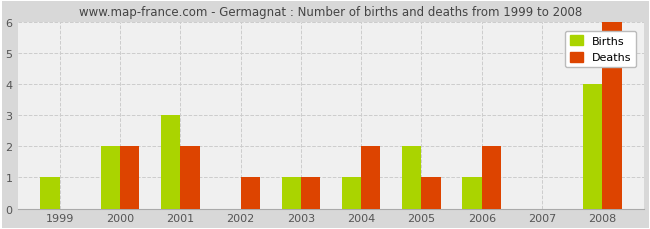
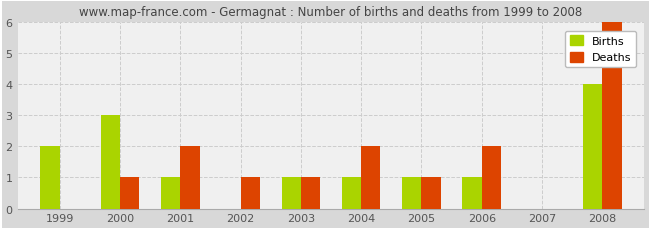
Births/1999: 1 -> 2
Births/2000: 2 -> 3
Deaths/2000: 2 -> 1
Births/2001: 3 -> 1
Births/2005: 2 -> 1
